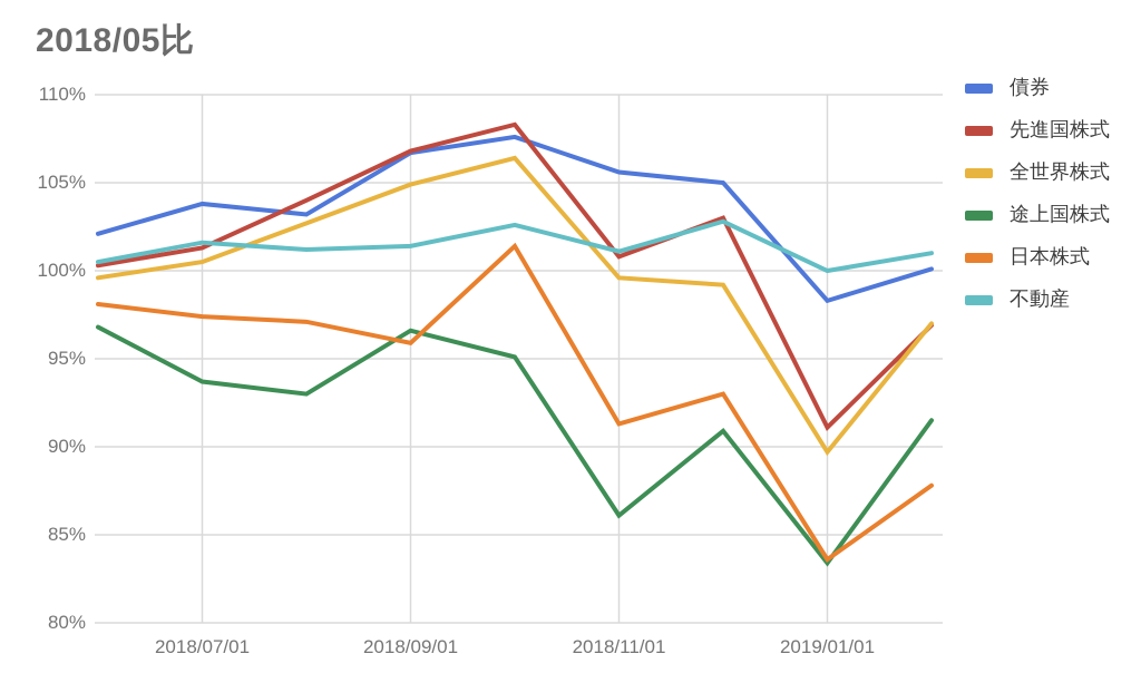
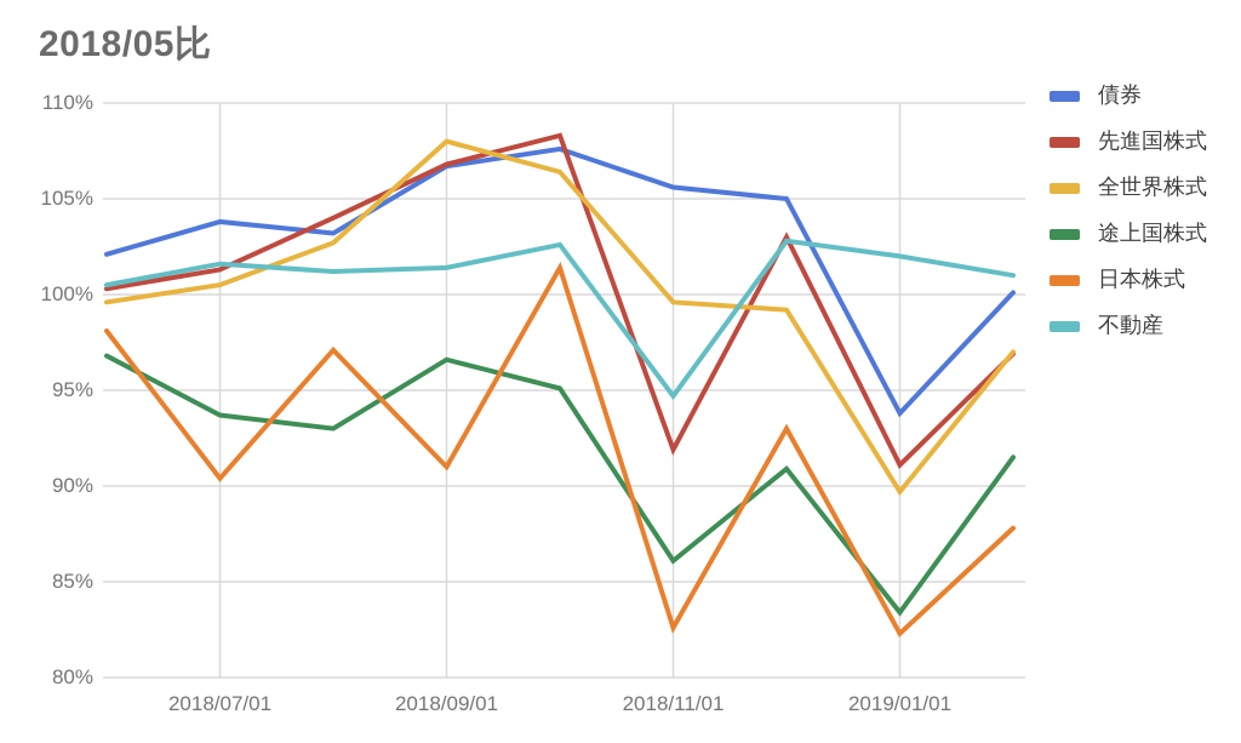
日本株式/2018/07/01: 97.4% -> 90.4%
全世界株式/2018/09/01: 104.9% -> 108.0%
日本株式/2018/09/01: 95.9% -> 91.0%
先進国株式/2018/11/01: 100.8% -> 91.9%
日本株式/2018/11/01: 91.3% -> 82.6%
不動産/2018/11/01: 101.1% -> 94.7%
債券/2019/01/01: 98.3% -> 93.8%
日本株式/2019/01/01: 83.6% -> 82.3%
不動産/2019/01/01: 100.0% -> 102.0%
